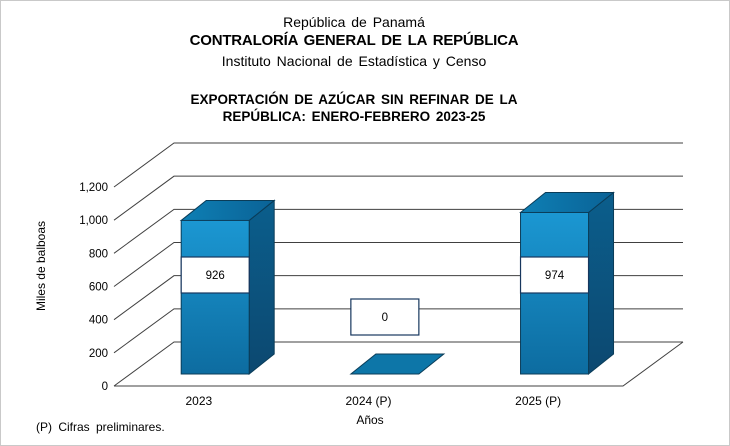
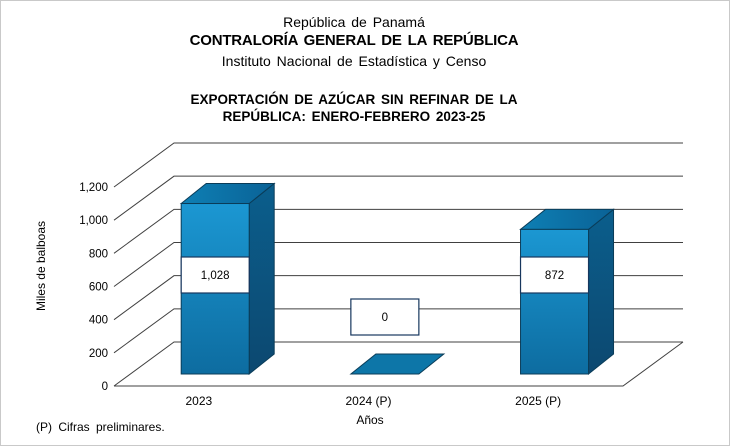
2023: 926 -> 1,028
2025 (P): 974 -> 872
